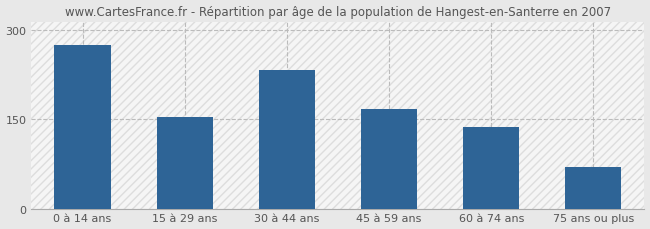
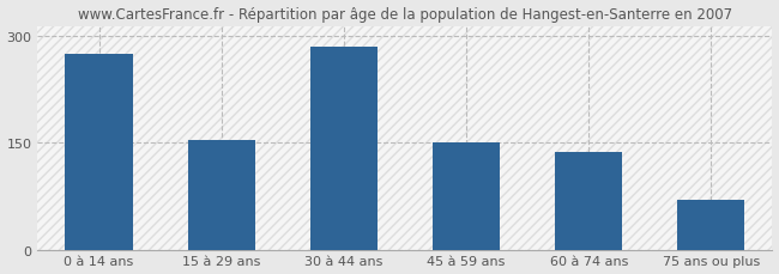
30 à 44 ans: 234 -> 285
45 à 59 ans: 168 -> 150
